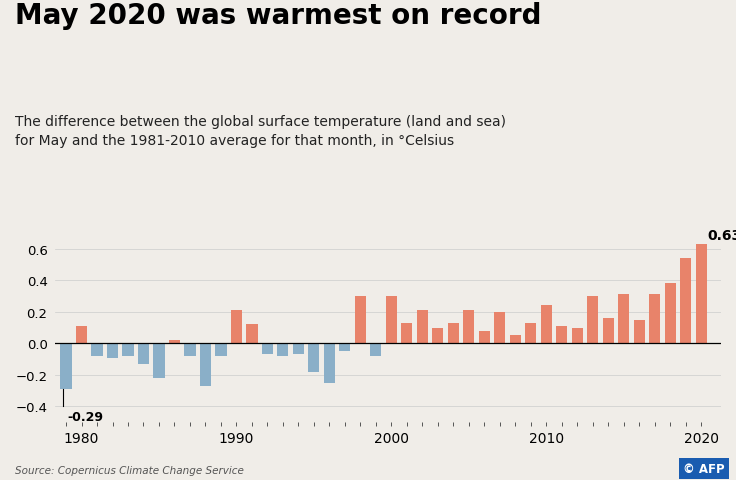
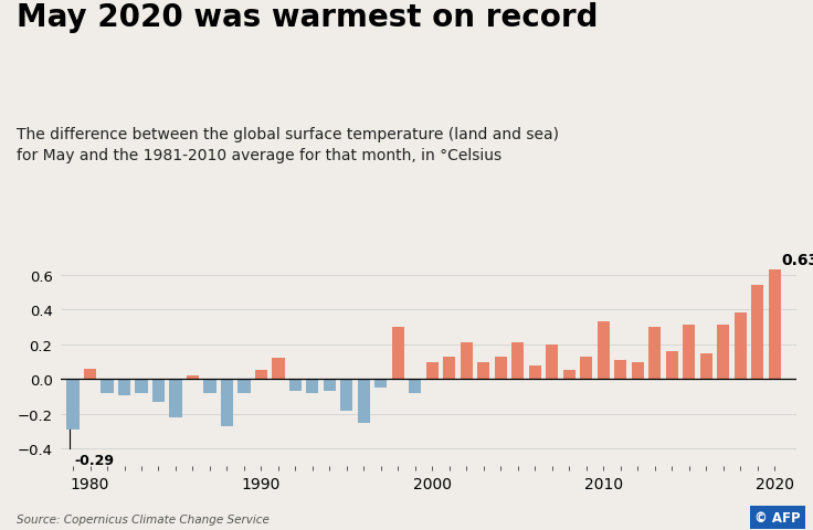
1980: 0.11 -> 0.06
1990: 0.21 -> 0.05
2000: 0.30 -> 0.10
2010: 0.24 -> 0.33
